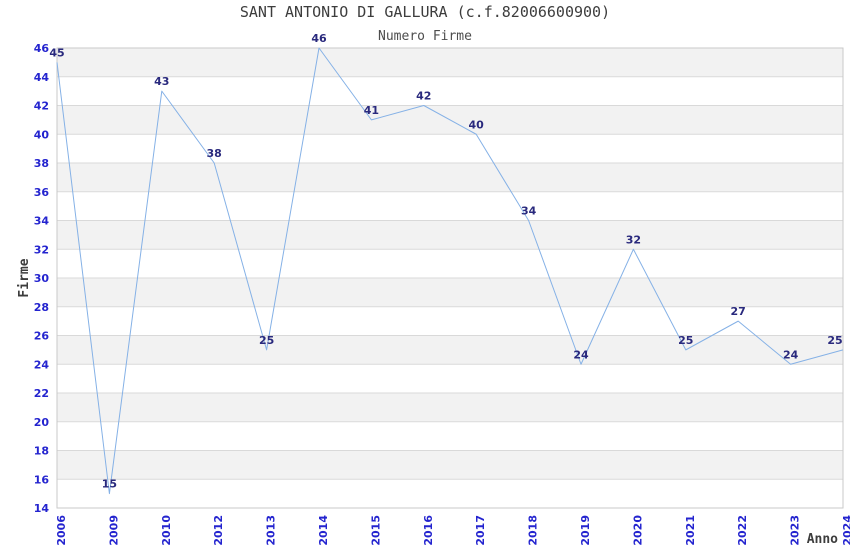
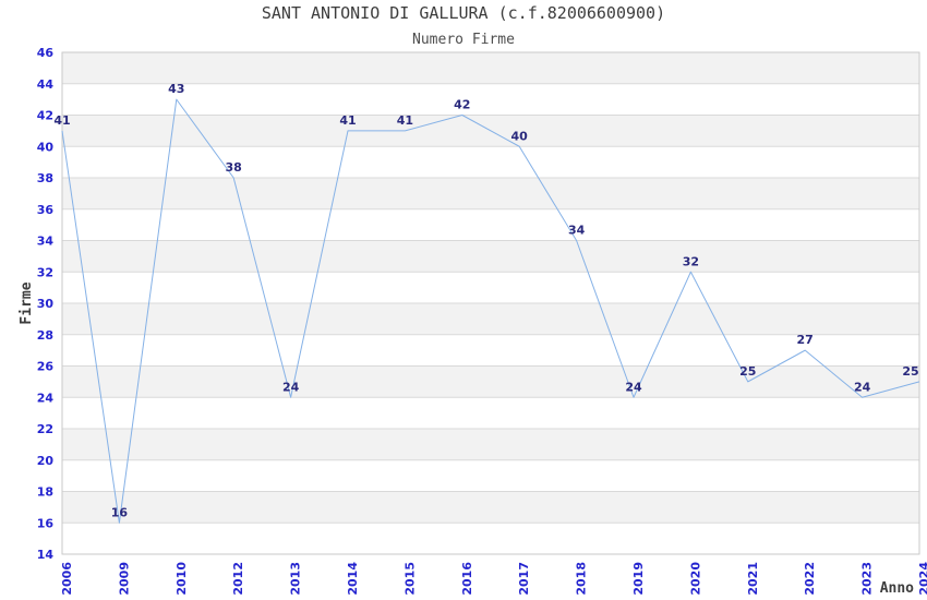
2006: 45 -> 41
2009: 15 -> 16
2013: 25 -> 24
2014: 46 -> 41
